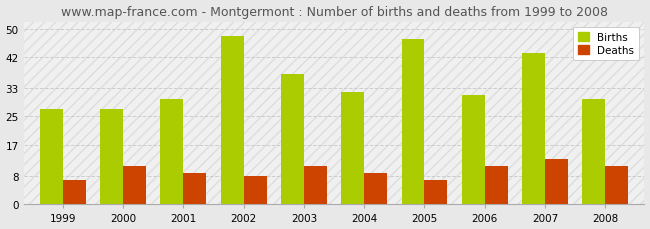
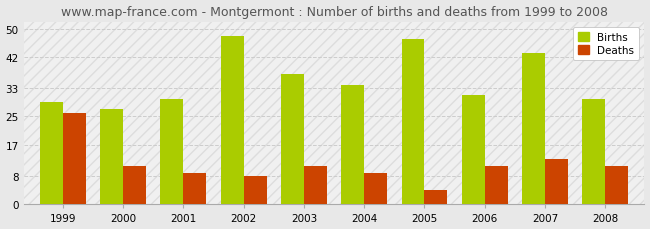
Births/1999: 27 -> 29
Deaths/1999: 7 -> 26
Births/2004: 32 -> 34
Deaths/2005: 7 -> 4
